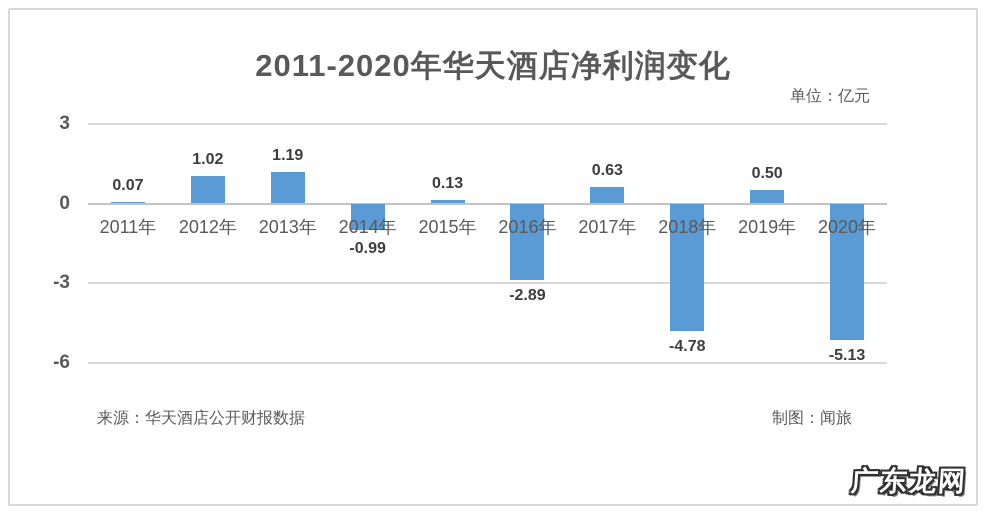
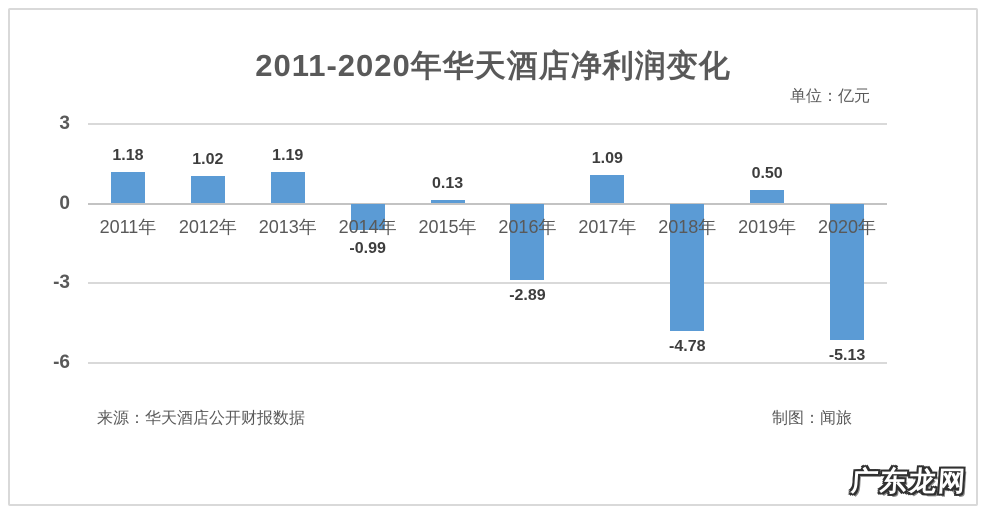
2011年: 0.07 -> 1.18
2017年: 0.63 -> 1.09
